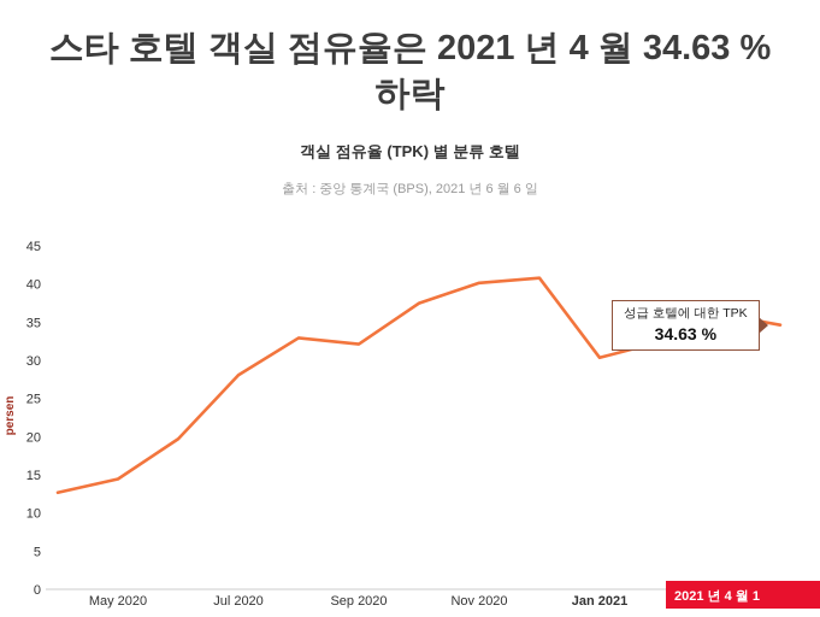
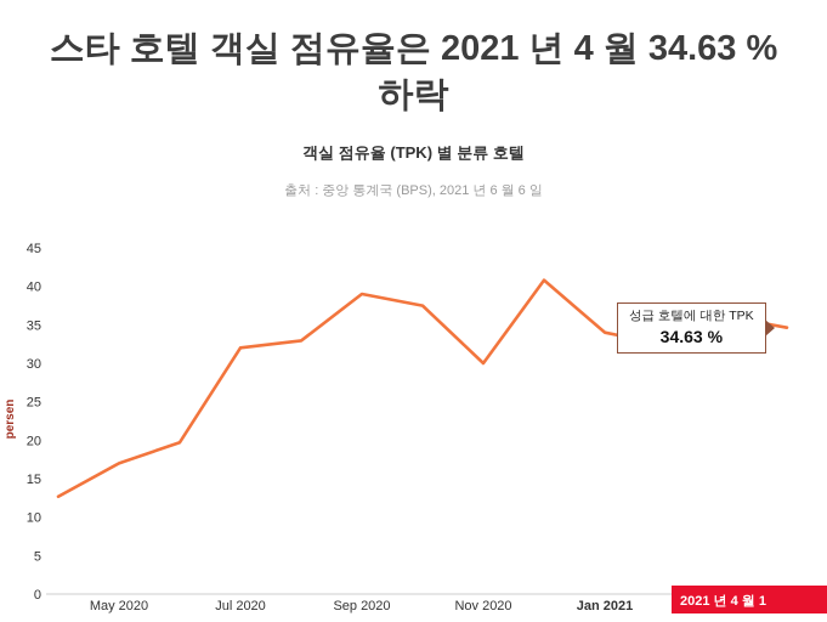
May 2020: 14 -> 17
Jul 2020: 28 -> 32
Sep 2020: 32 -> 39
Nov 2020: 40 -> 30
Jan 2021: 30 -> 34
